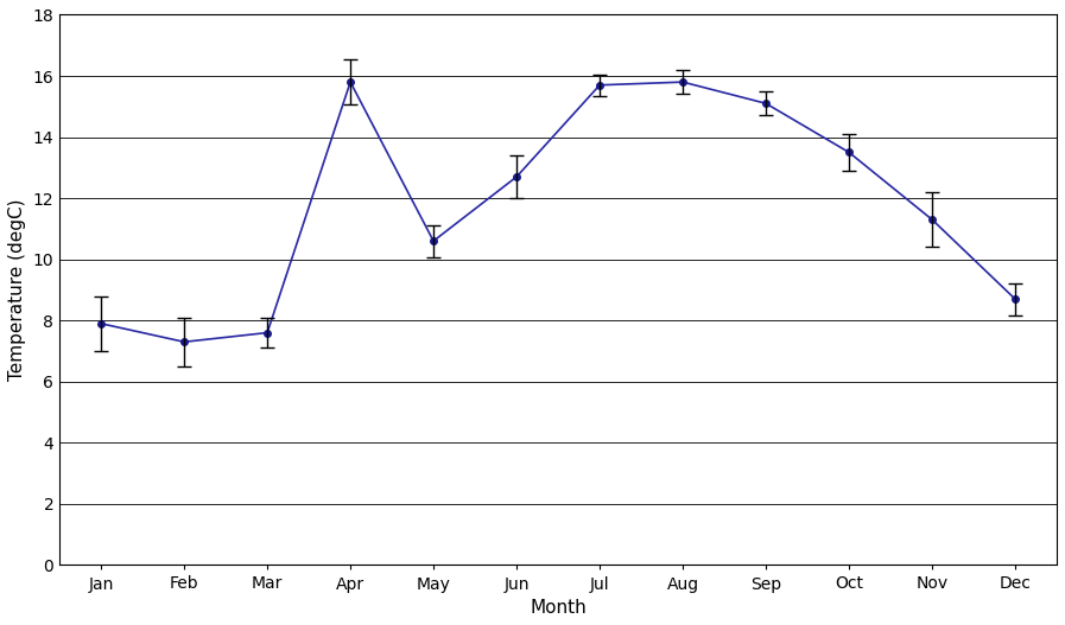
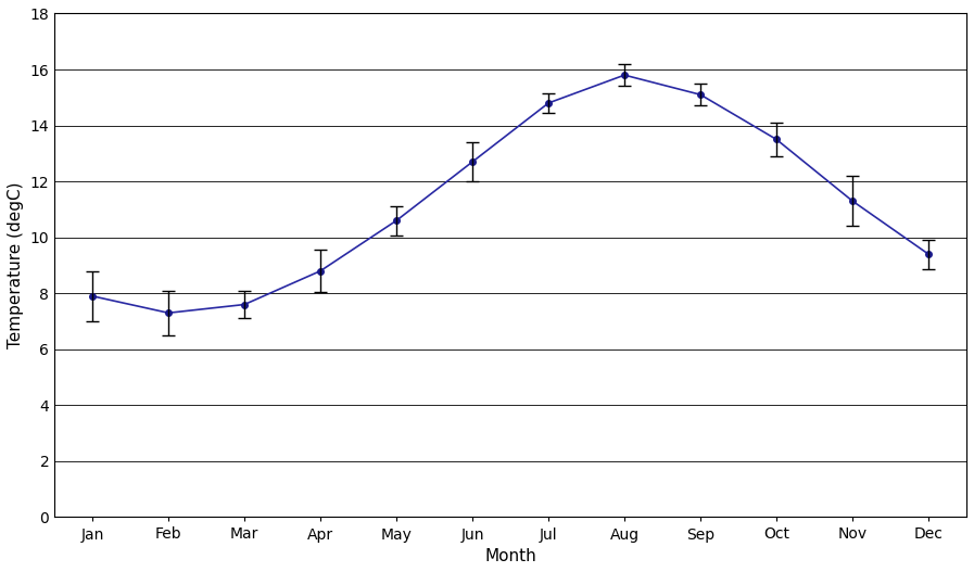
Apr: 15.8 -> 8.8
Jul: 15.7 -> 14.8
Dec: 8.7 -> 9.4
